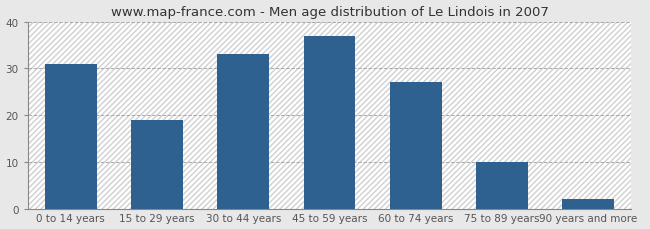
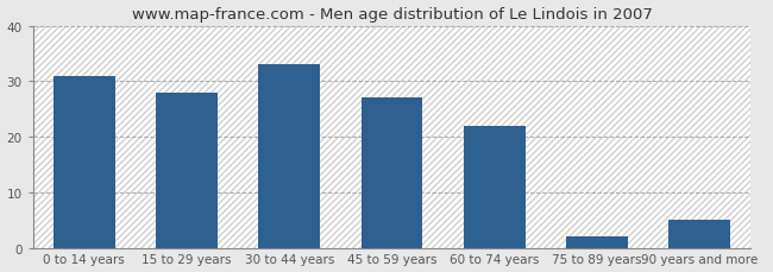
15 to 29 years: 19 -> 28
45 to 59 years: 37 -> 27
60 to 74 years: 27 -> 22
75 to 89 years: 10 -> 2
90 years and more: 2 -> 5
